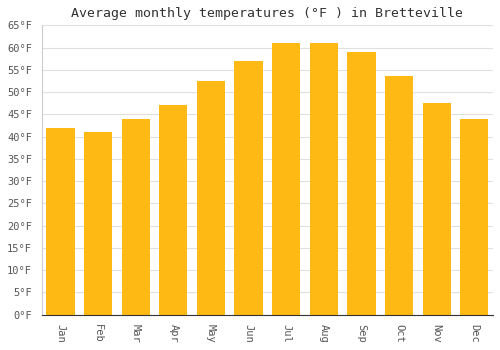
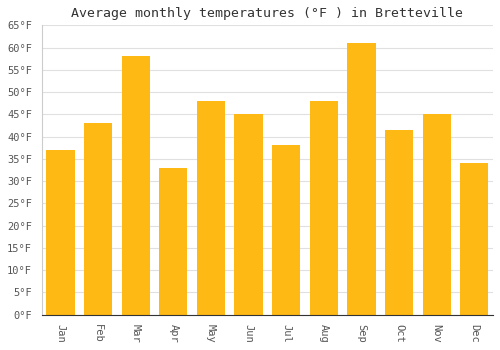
Jan: 42.0°F -> 37.0°F
Feb: 41.0°F -> 43.0°F
Mar: 44.0°F -> 58.0°F
Apr: 47.0°F -> 33.0°F
May: 52.5°F -> 48.0°F
Jun: 57.0°F -> 45.0°F
Jul: 61.0°F -> 38.0°F
Aug: 61.0°F -> 48.0°F
Sep: 59.0°F -> 61.0°F
Oct: 53.5°F -> 41.5°F
Nov: 47.5°F -> 45.0°F
Dec: 44.0°F -> 34.0°F
